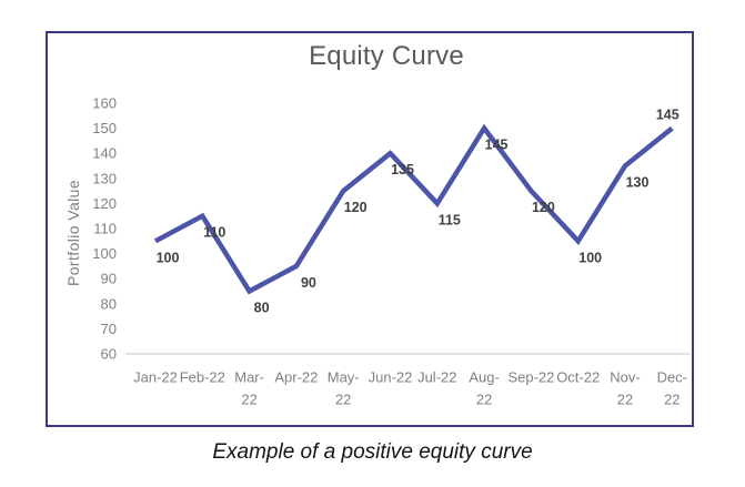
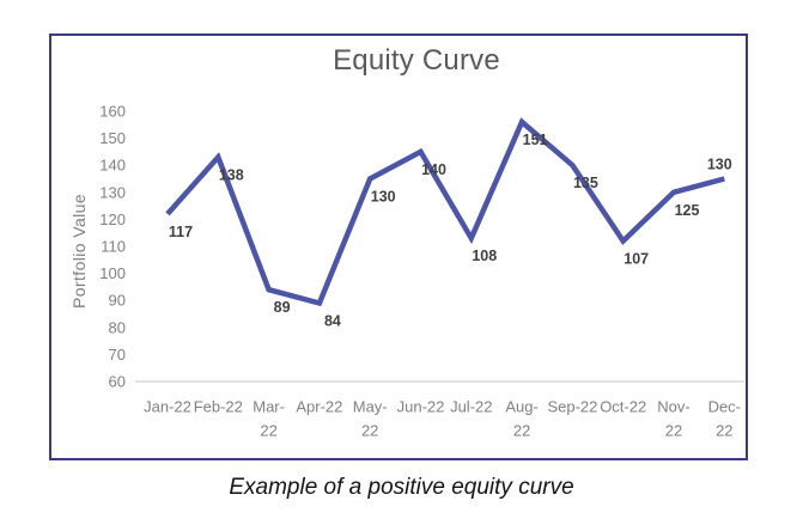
Jan-22: 100 -> 117
Feb-22: 110 -> 138
Mar-22: 80 -> 89
Apr-22: 90 -> 84
May-22: 120 -> 130
Jun-22: 135 -> 140
Jul-22: 115 -> 108
Aug-22: 145 -> 151
Sep-22: 120 -> 135
Oct-22: 100 -> 107
Nov-22: 130 -> 125
Dec-22: 145 -> 130
